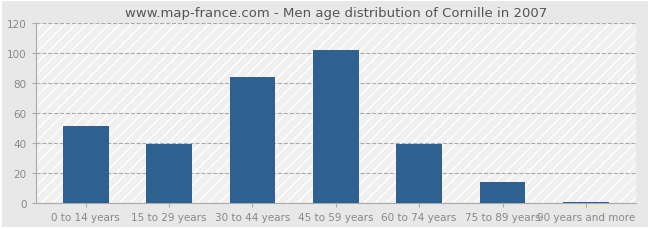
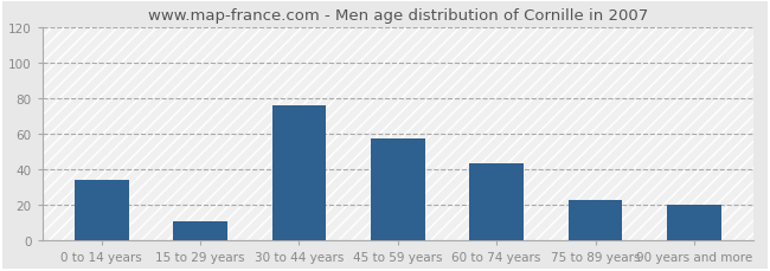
0 to 14 years: 51 -> 34
15 to 29 years: 39 -> 11
30 to 44 years: 84 -> 76
45 to 59 years: 102 -> 57
60 to 74 years: 39 -> 43
75 to 89 years: 14 -> 23
90 years and more: 1 -> 20
